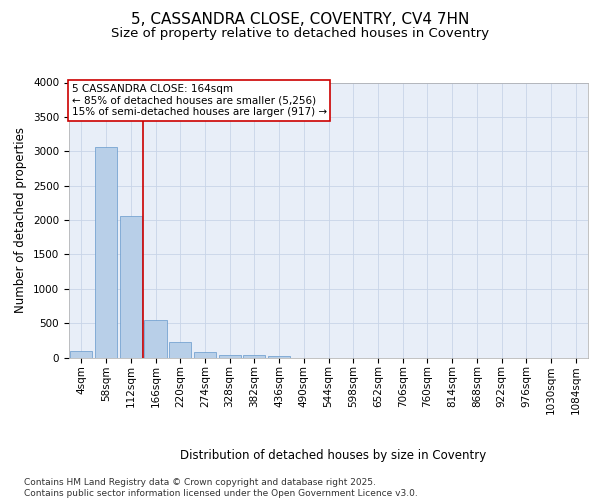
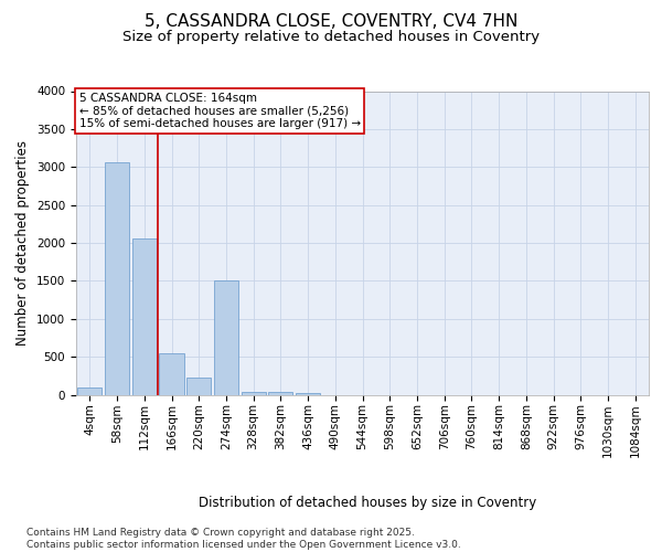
274sqm: 80 -> 1500
